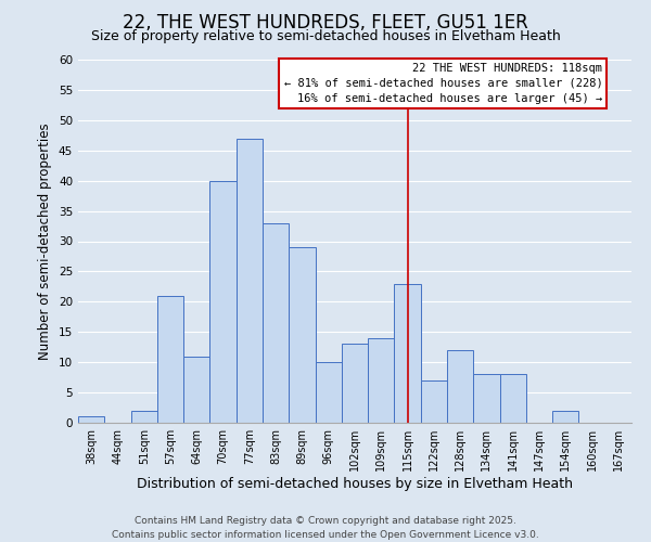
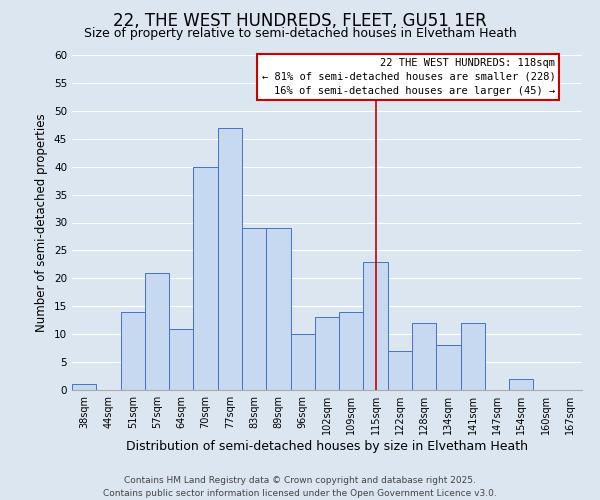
51sqm: 2 -> 14
83sqm: 33 -> 29
141sqm: 8 -> 12
